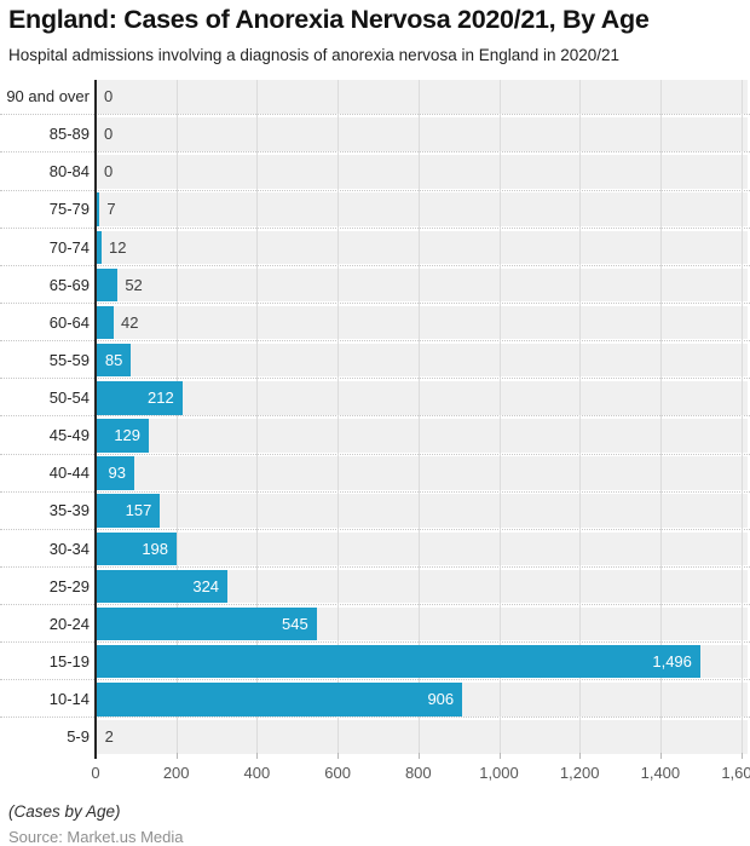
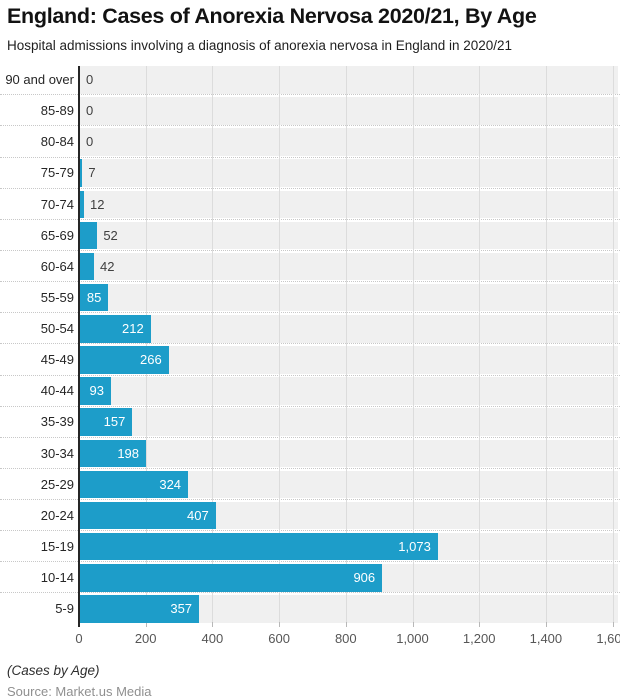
45-49: 129 -> 266
20-24: 545 -> 407
15-19: 1,496 -> 1,073
5-9: 2 -> 357
